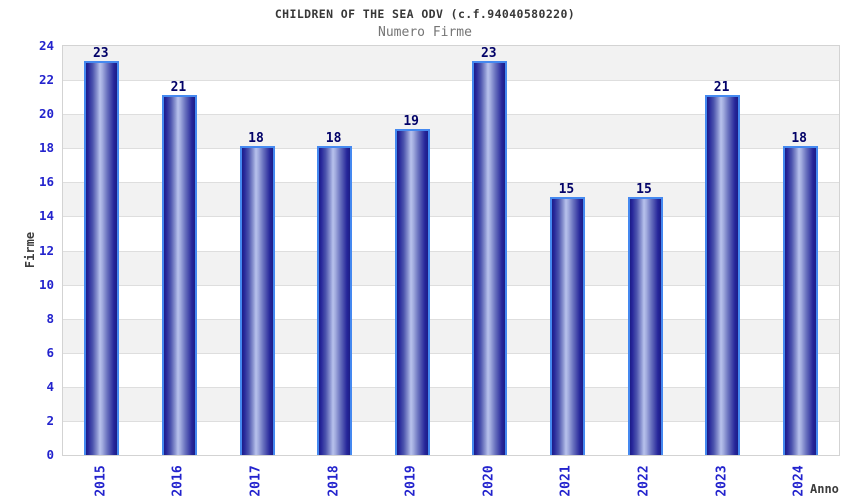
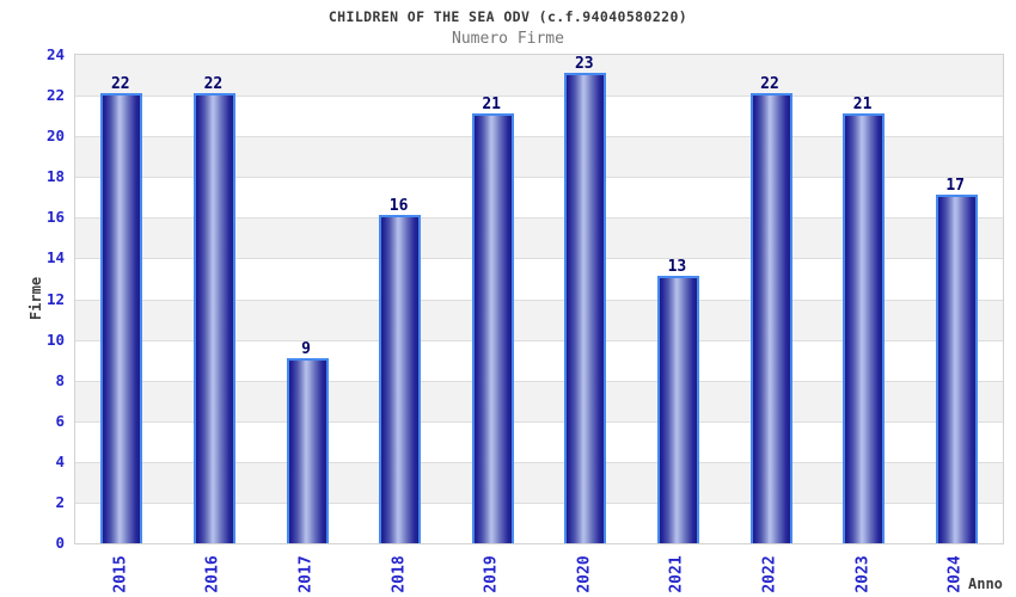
2015: 23 -> 22
2016: 21 -> 22
2017: 18 -> 9
2018: 18 -> 16
2019: 19 -> 21
2021: 15 -> 13
2022: 15 -> 22
2024: 18 -> 17
